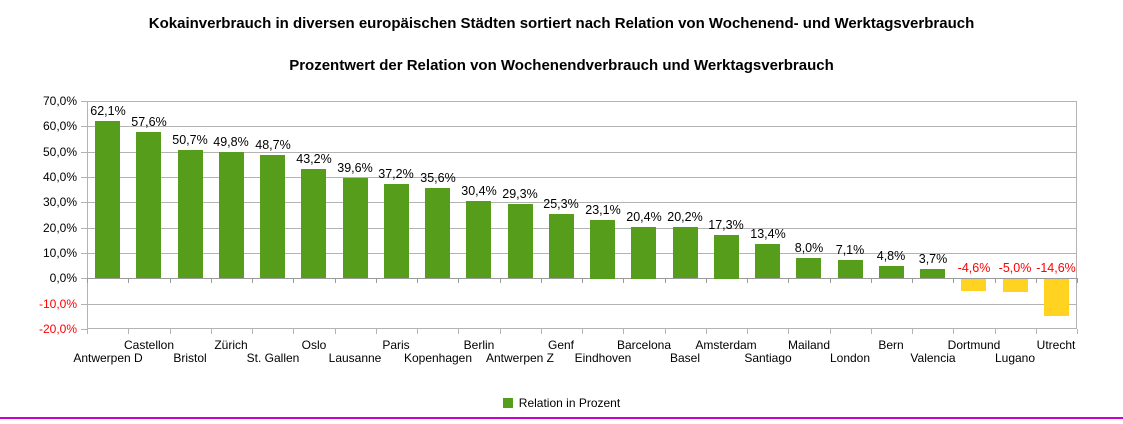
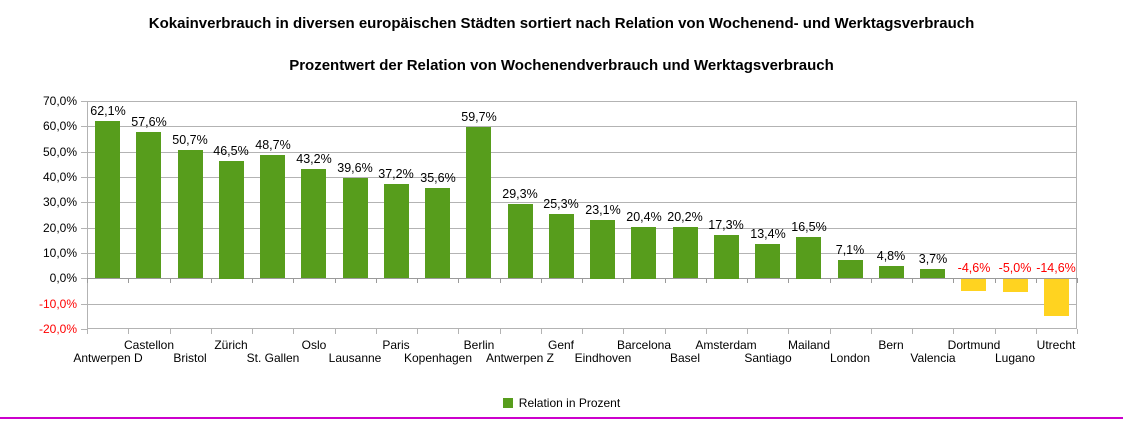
Zürich: 49,8% -> 46,5%
Berlin: 30,4% -> 59,7%
Mailand: 8,0% -> 16,5%
